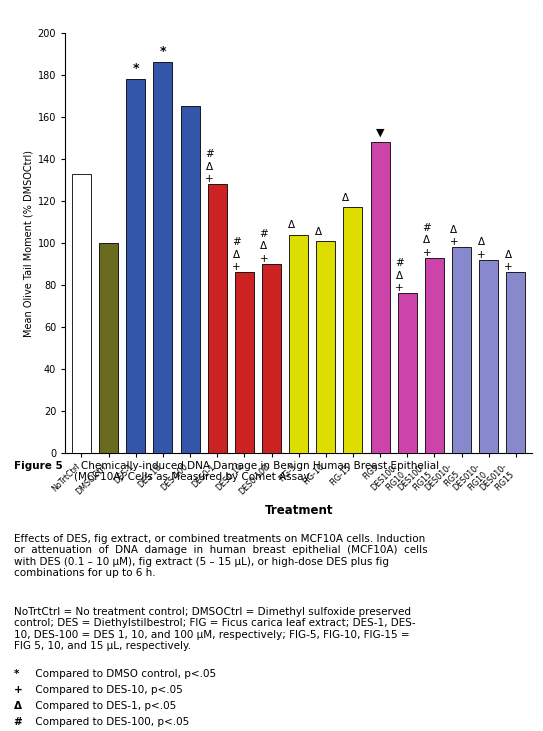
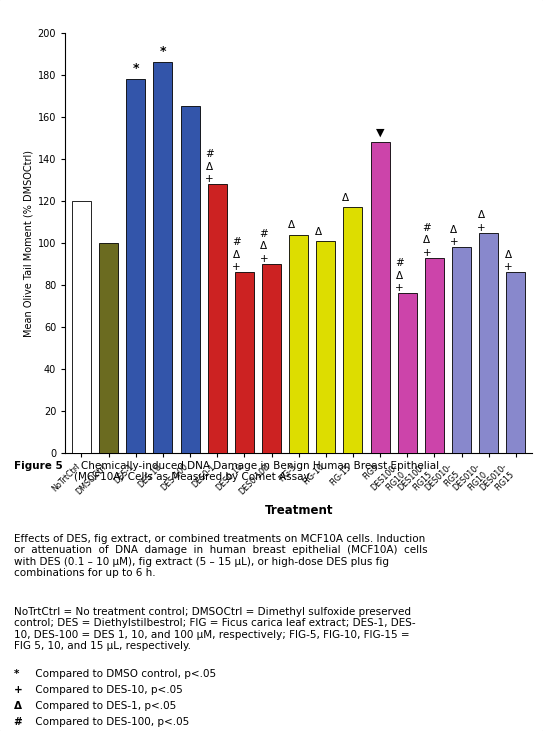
NoTrtCtrl: 133 -> 120
DES010- FIG10: 92 -> 105
